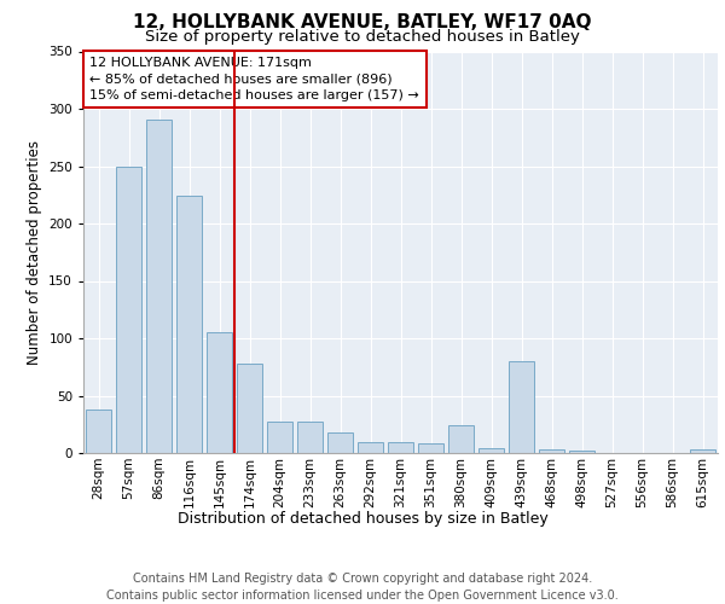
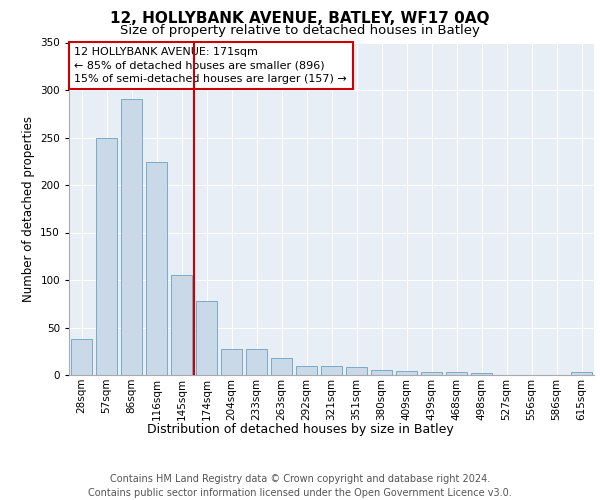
380sqm: 24 -> 5
439sqm: 80 -> 3
